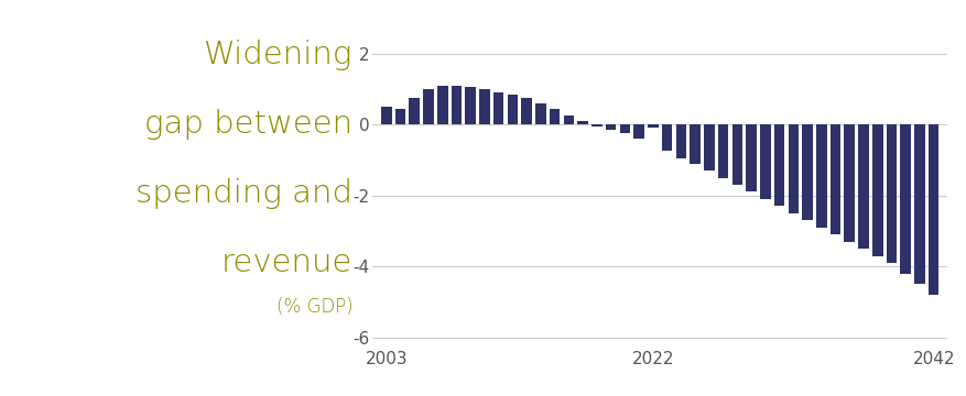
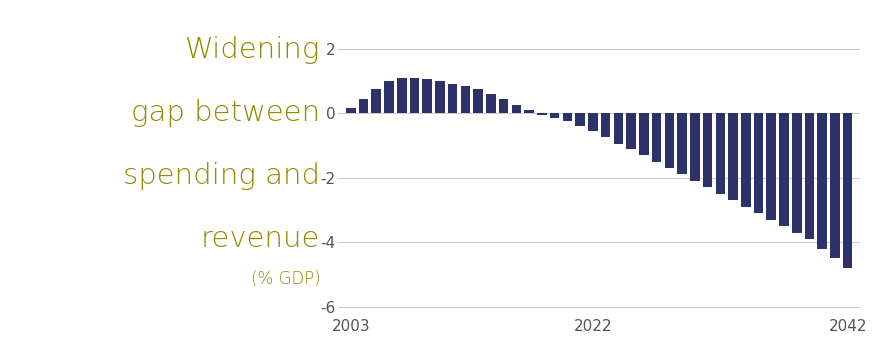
2003: 0.50 -> 0.15
2022: -0.10 -> -0.55
